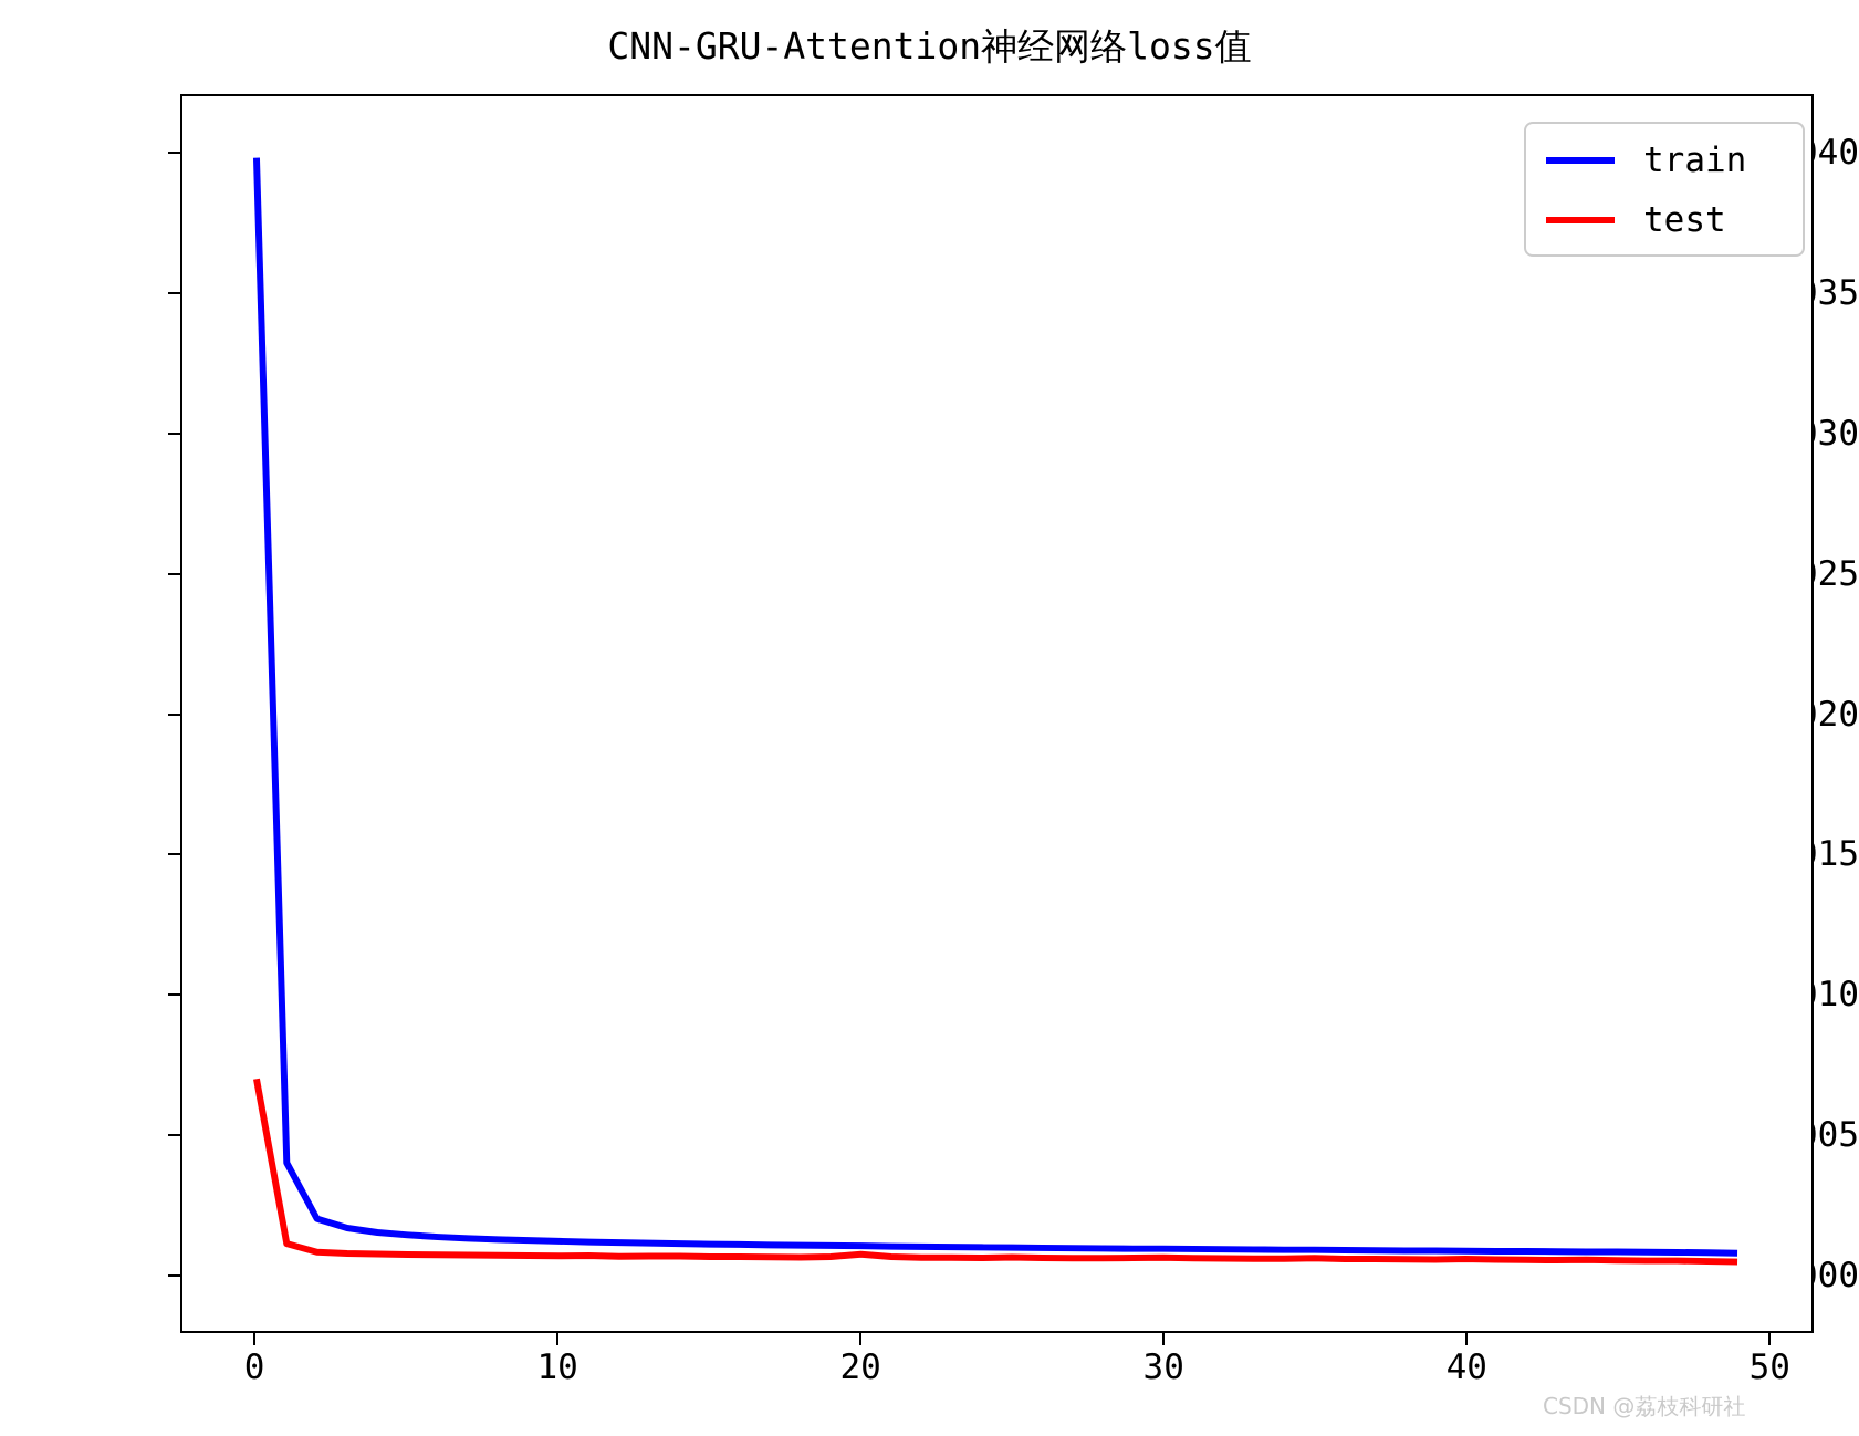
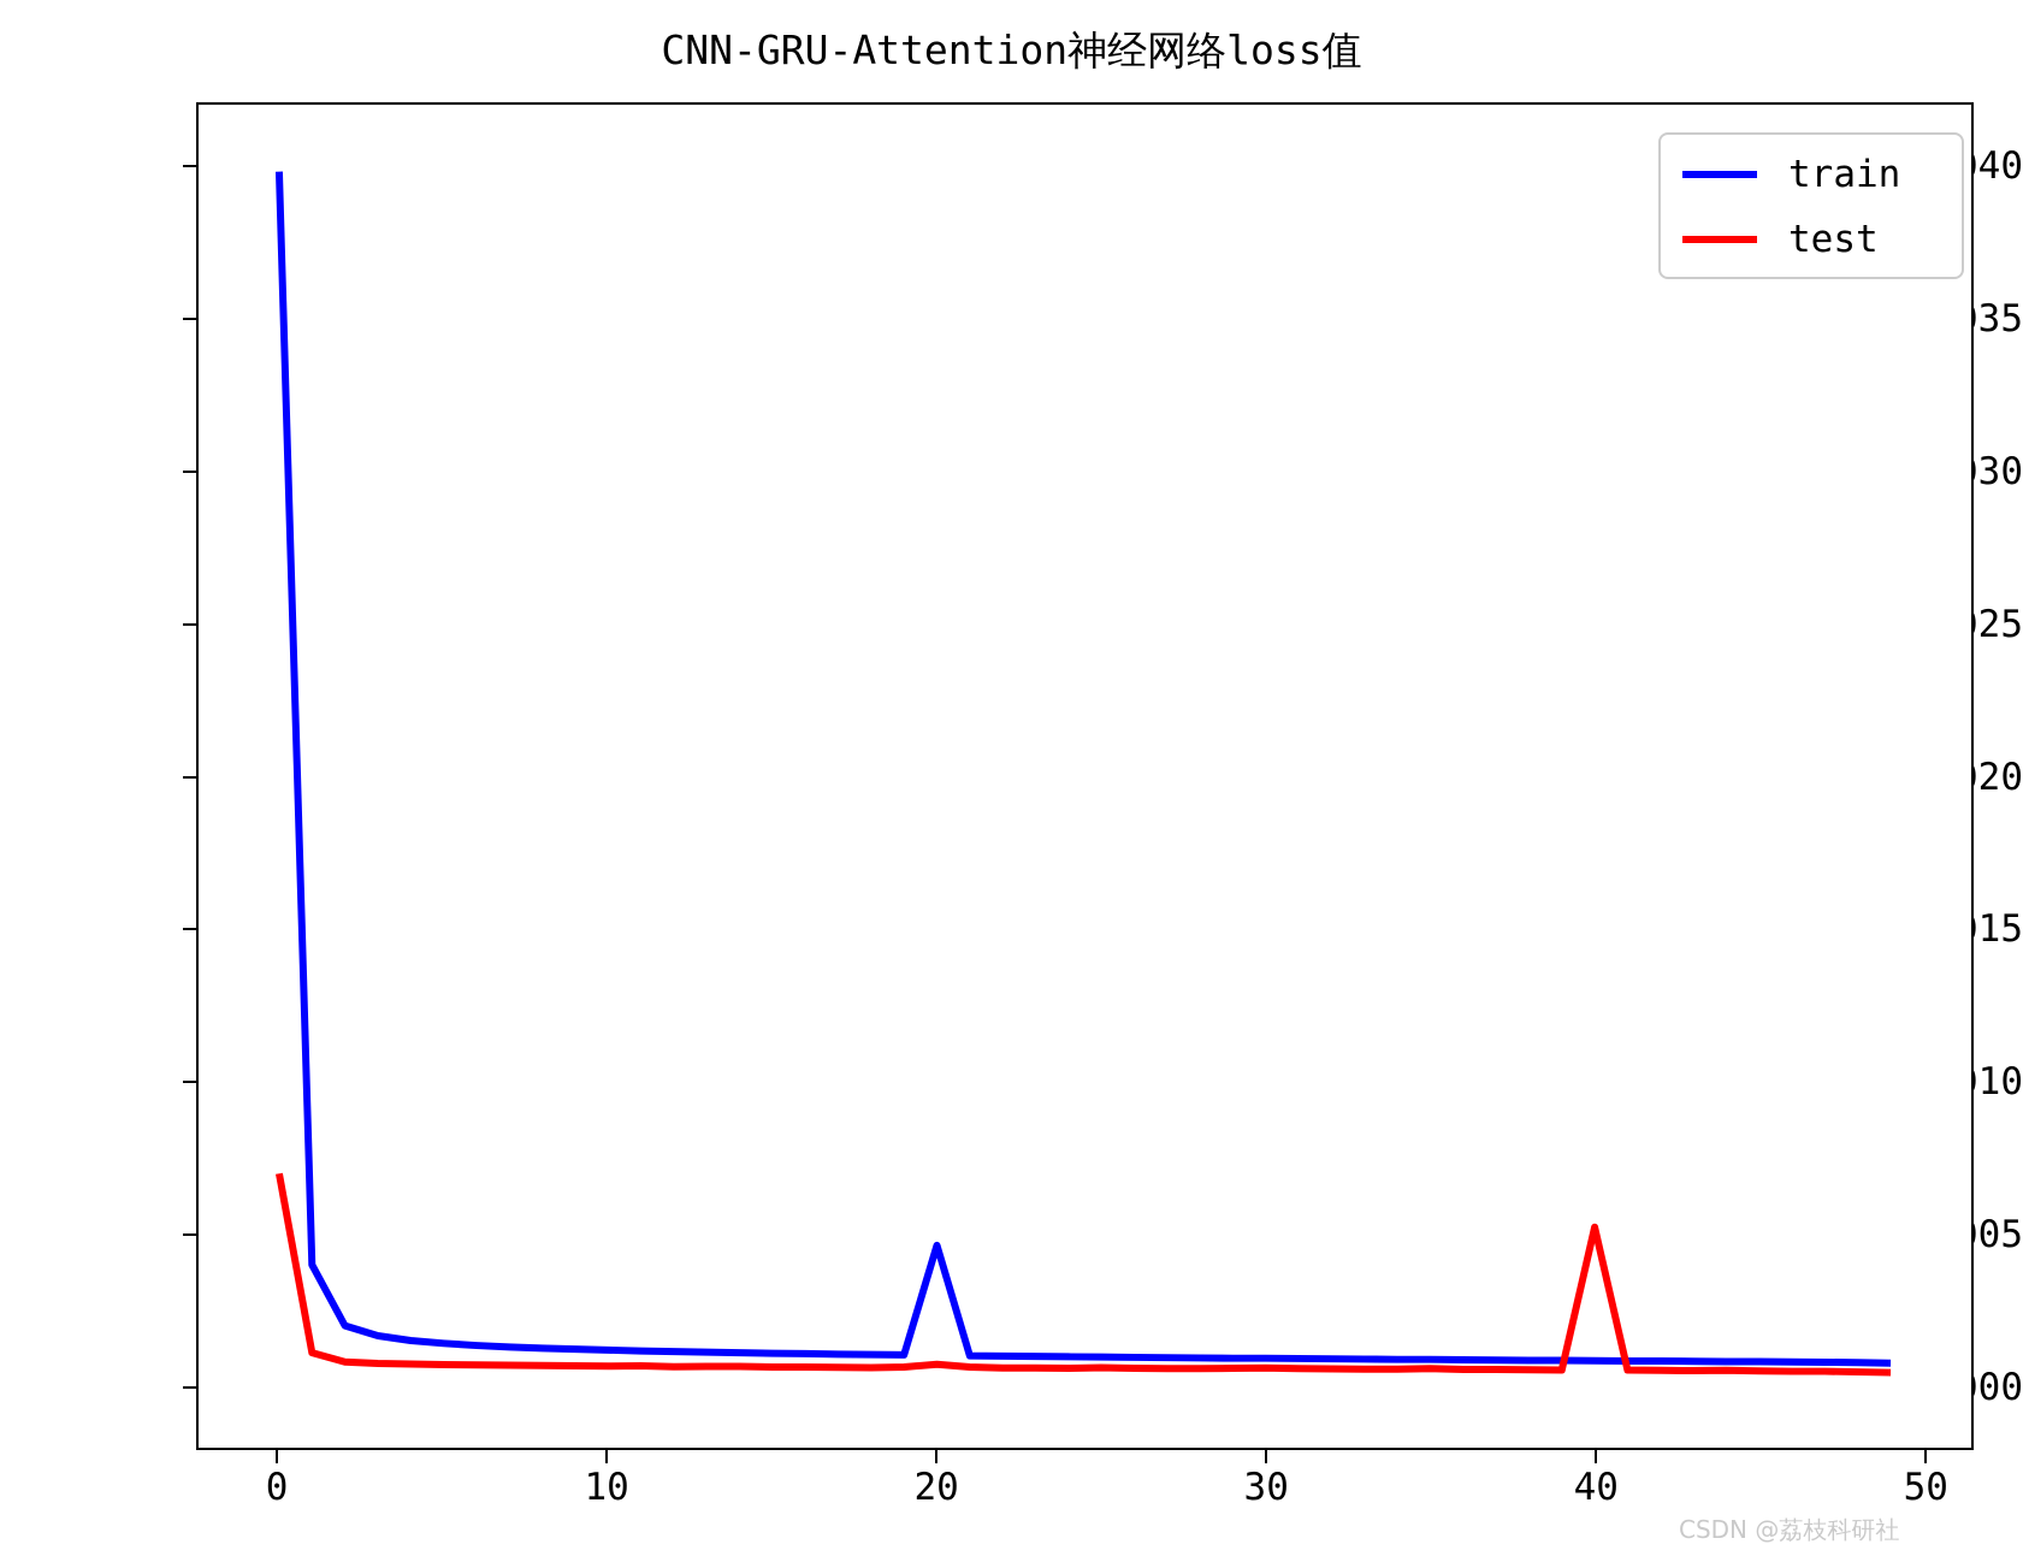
train/20: 0.0010 -> 0.0046
test/40: 0.0005 -> 0.0052
